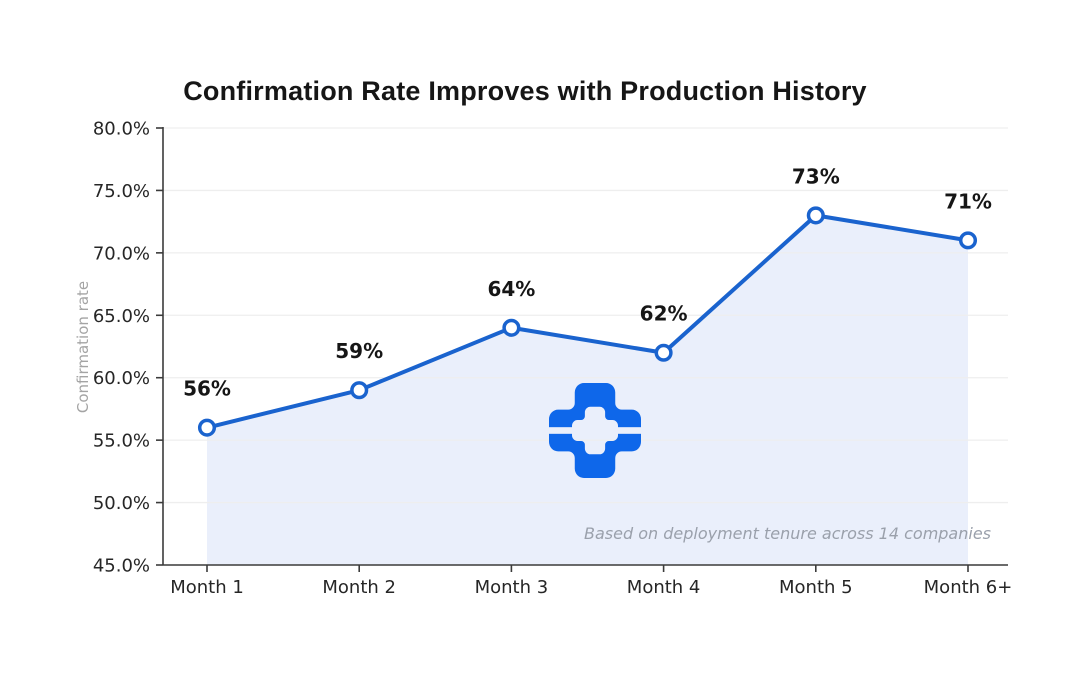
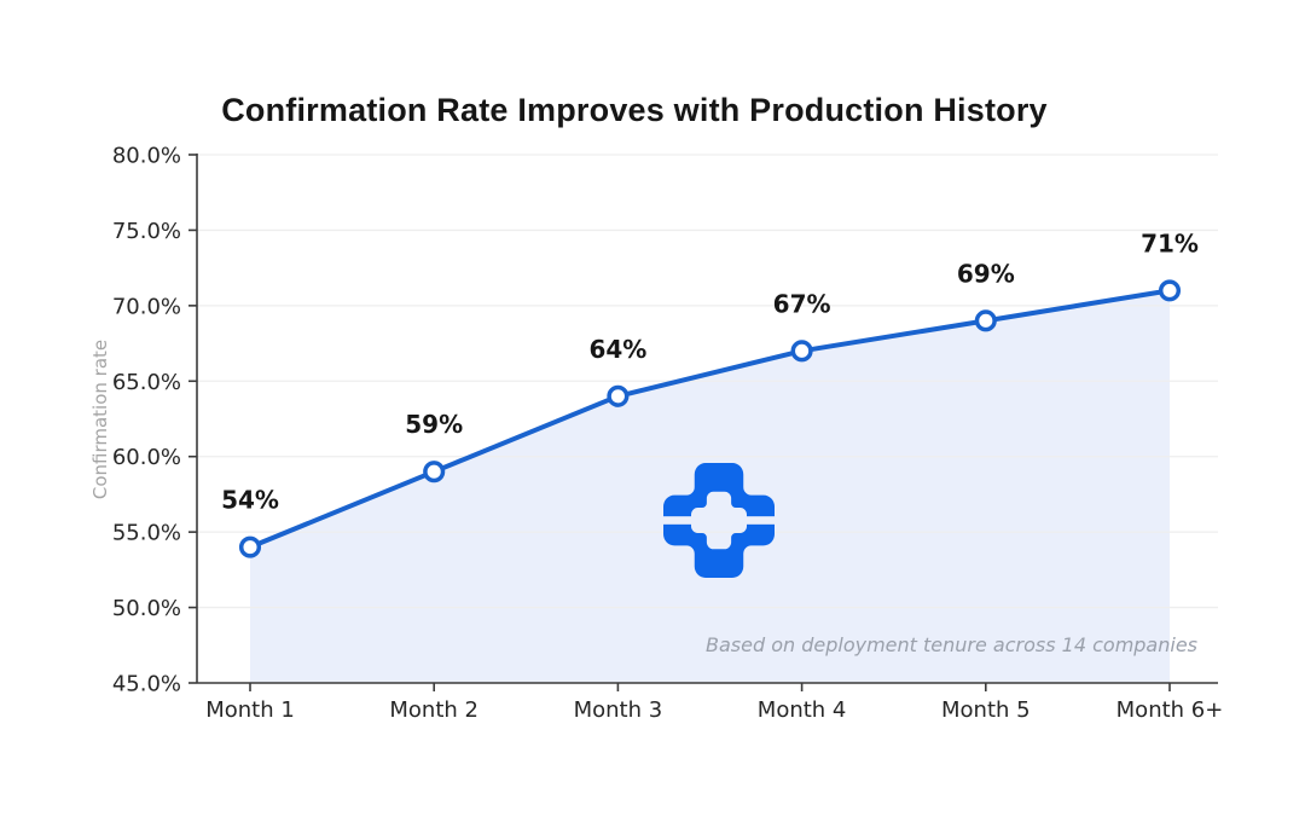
Month 1: 56% -> 54%
Month 4: 62% -> 67%
Month 5: 73% -> 69%
